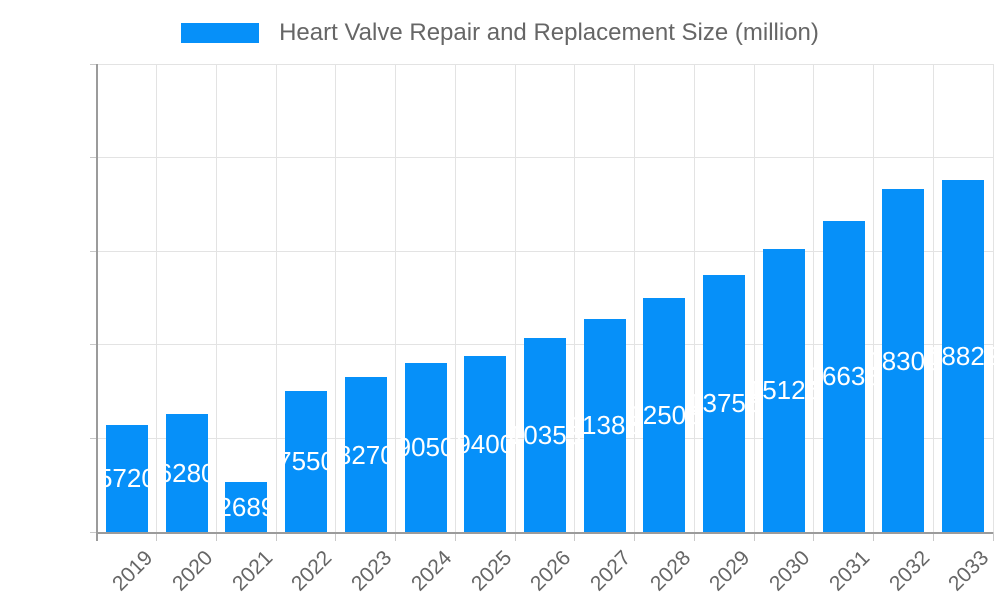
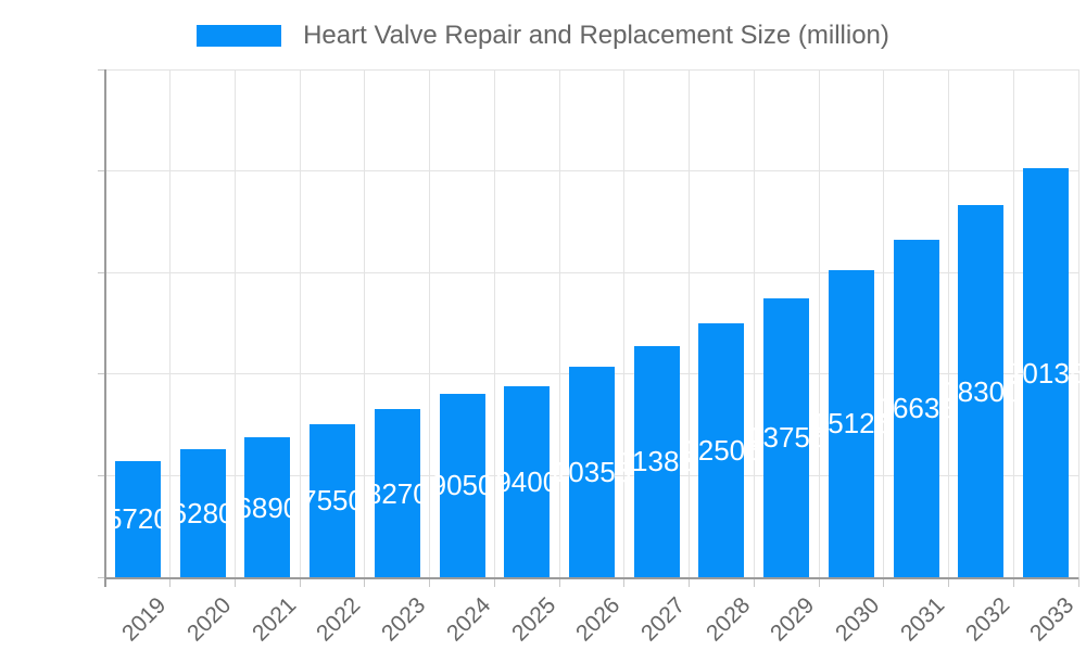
2021: 2689 -> 6890
2033: 18822 -> 20135
